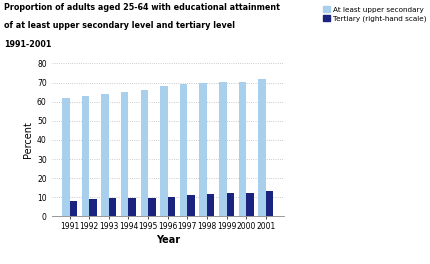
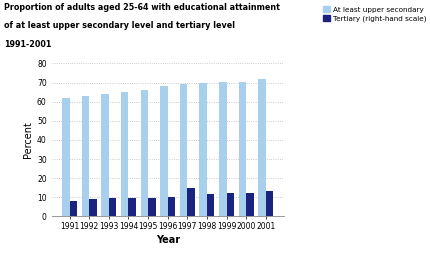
Tertiary (right-hand scale)/1997: 11 -> 15
